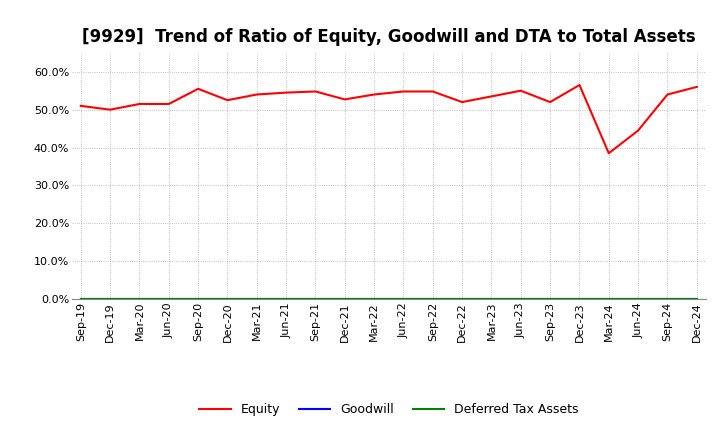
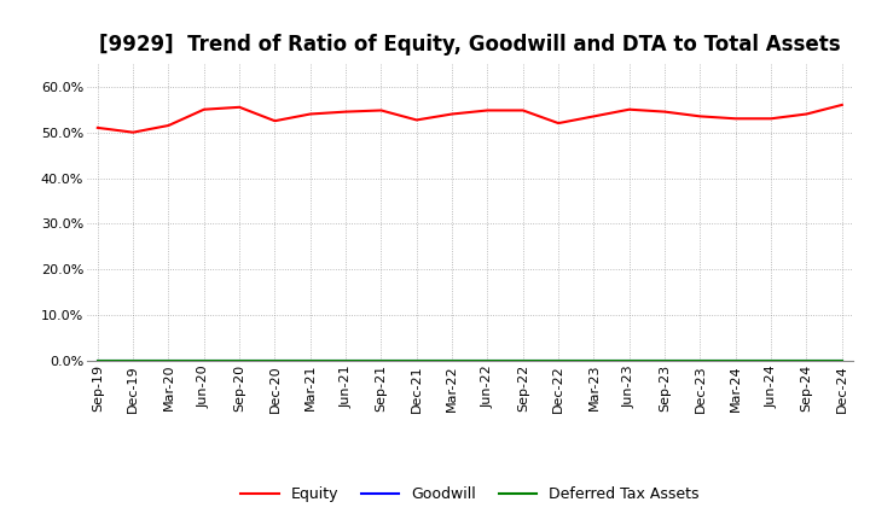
Equity/Jun-20: 51.5% -> 55.0%
Equity/Sep-23: 52.0% -> 54.5%
Equity/Dec-23: 56.5% -> 53.5%
Equity/Mar-24: 38.5% -> 53.0%
Equity/Jun-24: 44.5% -> 53.0%
